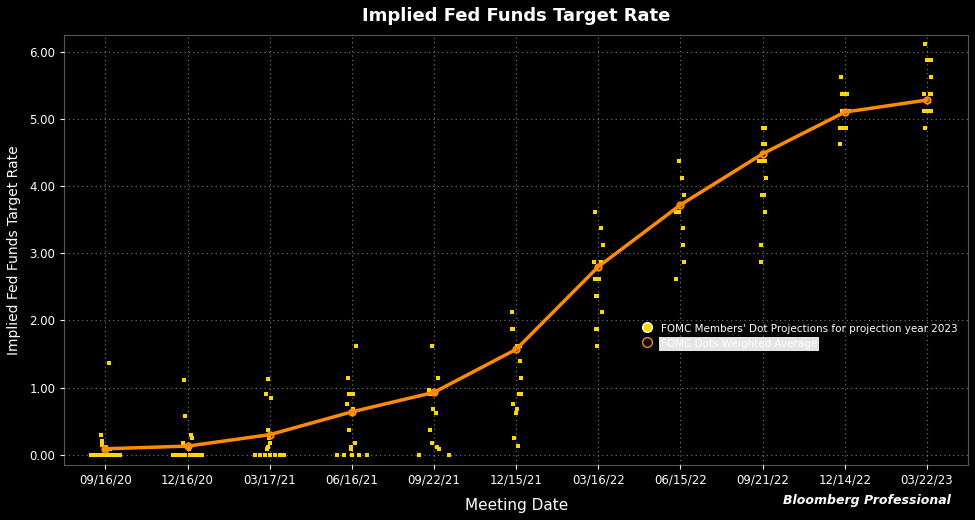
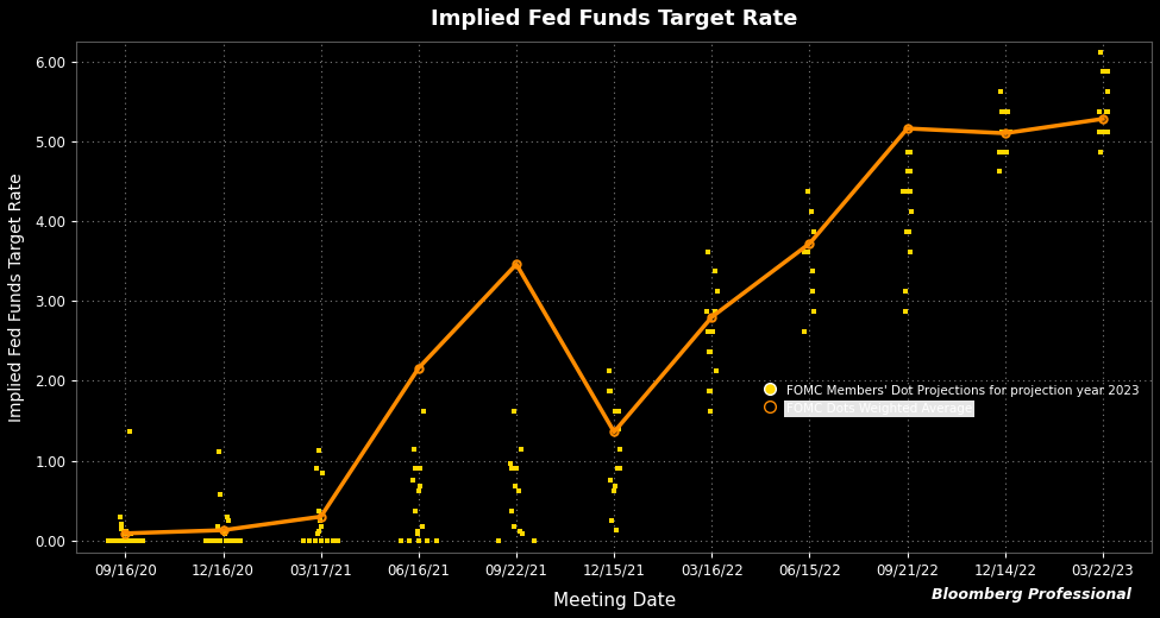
06/16/21: 0.64 -> 2.16
09/22/21: 0.93 -> 3.46
12/15/21: 1.57 -> 1.36
09/21/22: 4.48 -> 5.16
